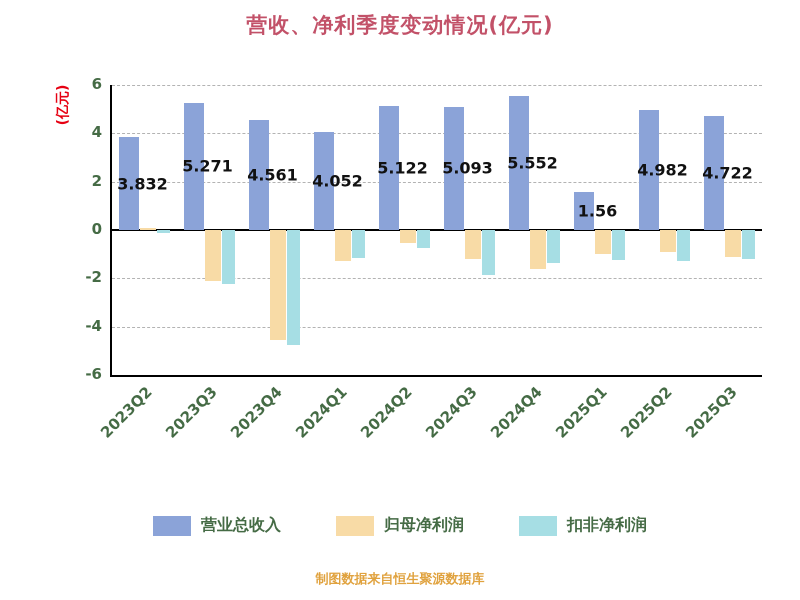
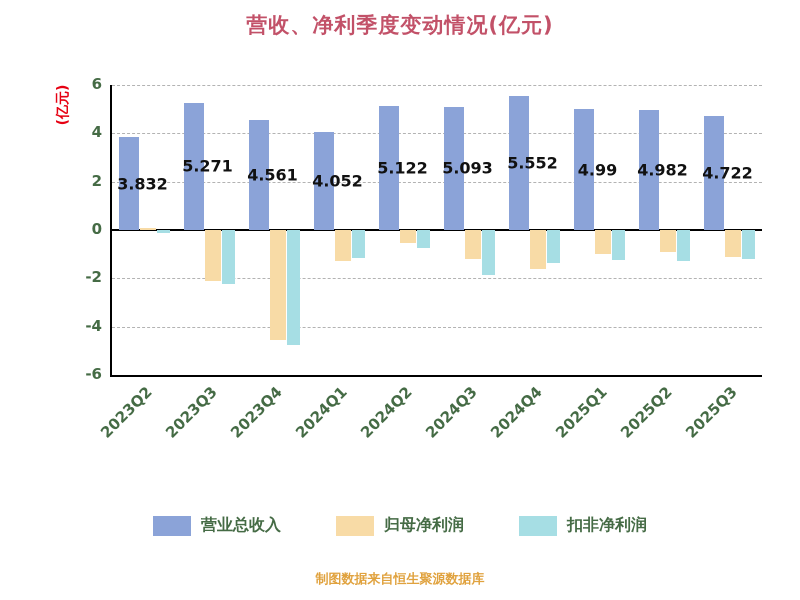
营业总收入/2025Q1: 1.56 -> 4.99
